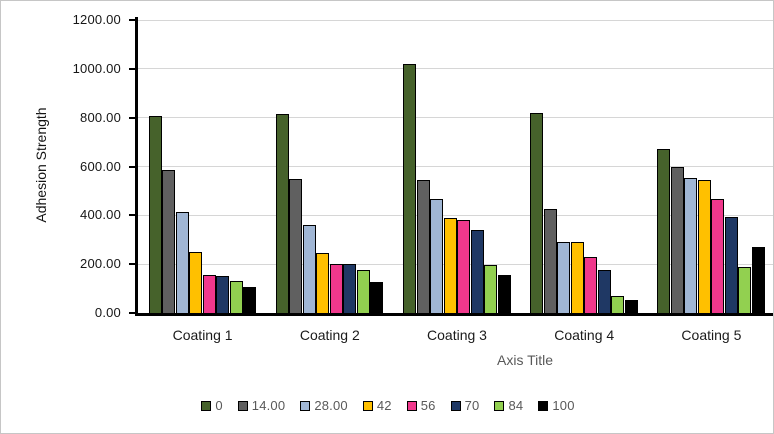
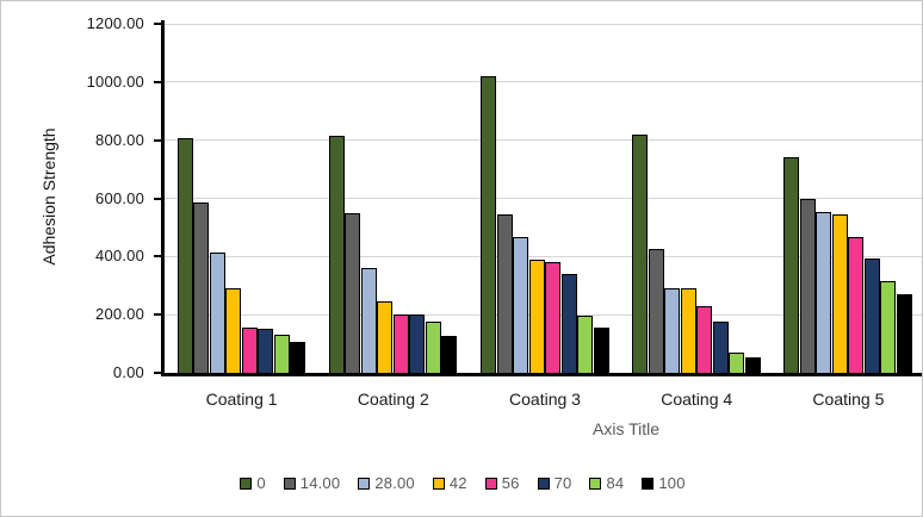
42/Coating 1: 250 -> 290
0/Coating 5: 670 -> 740
84/Coating 5: 190 -> 320
